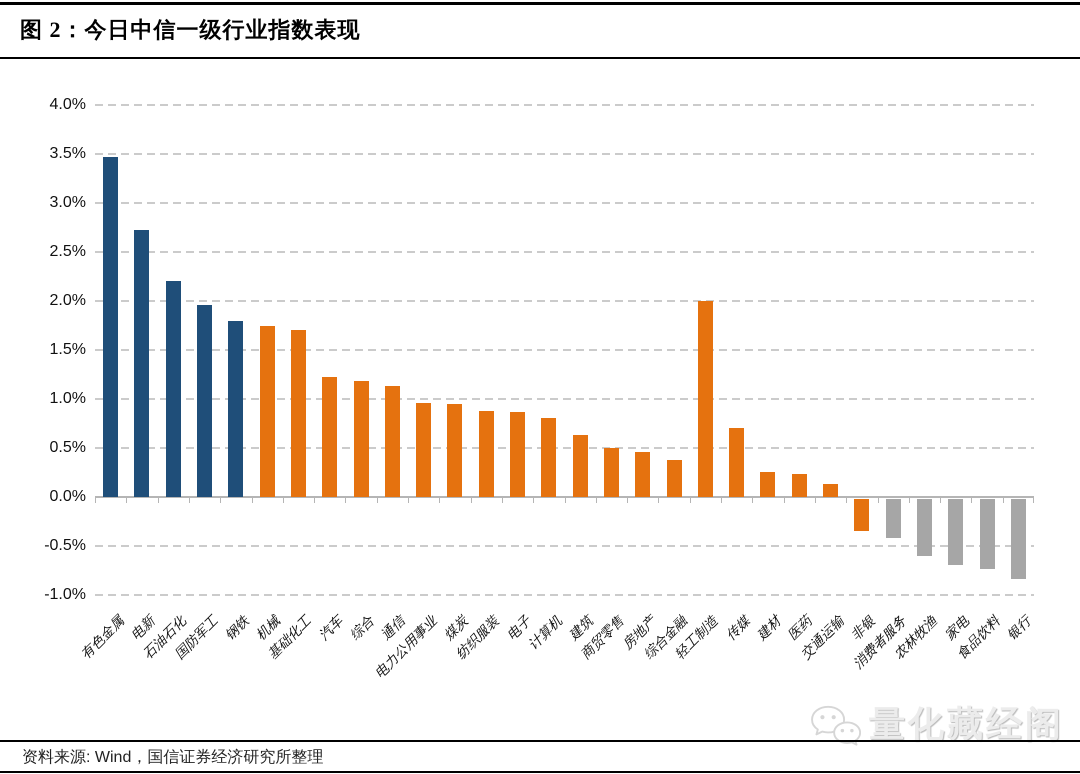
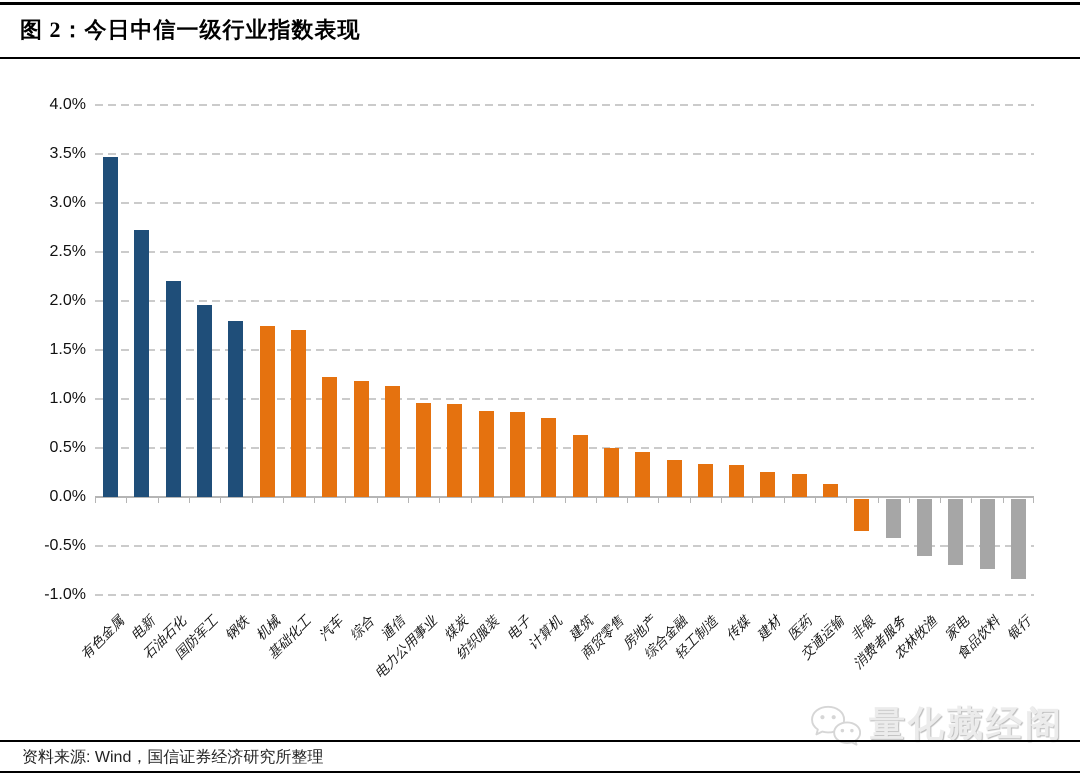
轻工制造: 2.0% -> 0.3%
传媒: 0.7% -> 0.3%
